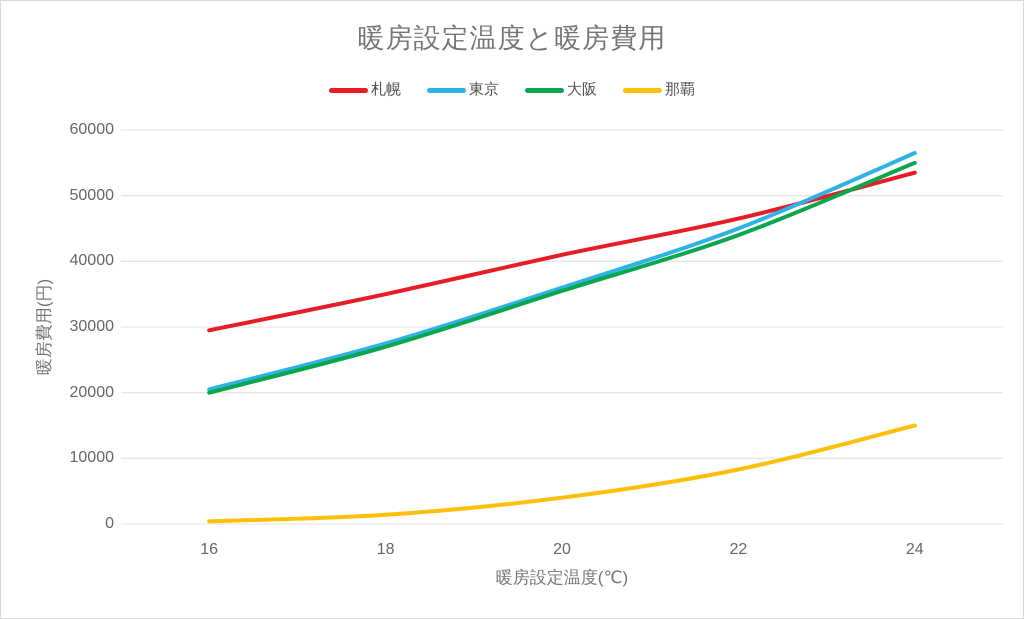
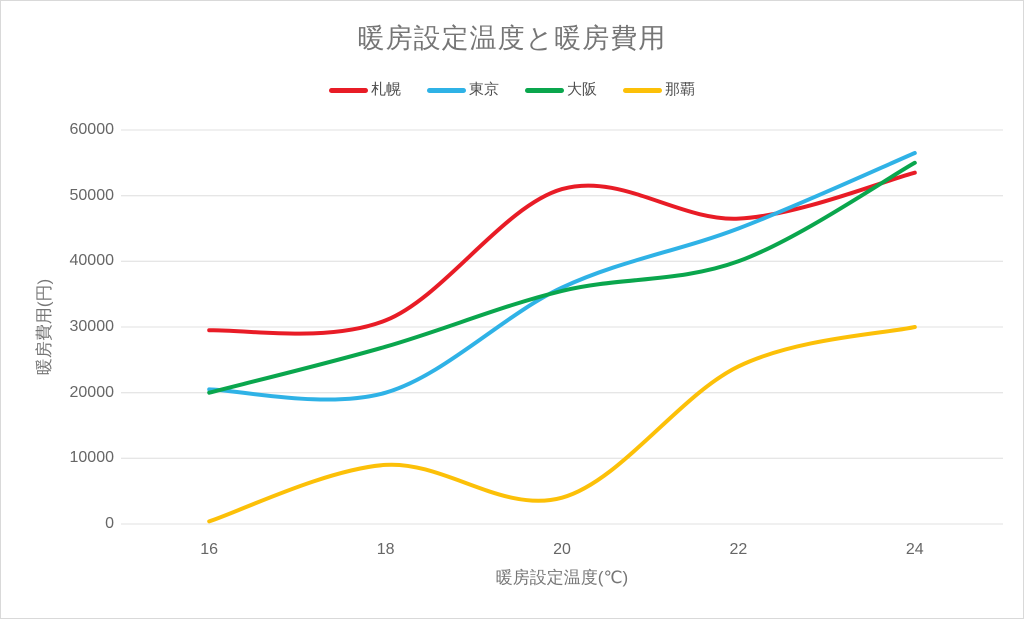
札幌/18: 35000 -> 31000
東京/18: 28000 -> 20000
那覇/18: 1000 -> 9000
札幌/20: 41000 -> 51000
大阪/22: 44000 -> 40000
那覇/22: 8000 -> 24000
那覇/24: 15000 -> 30000
